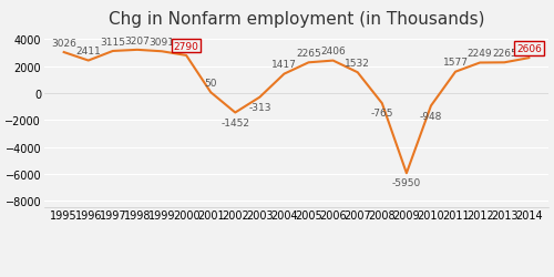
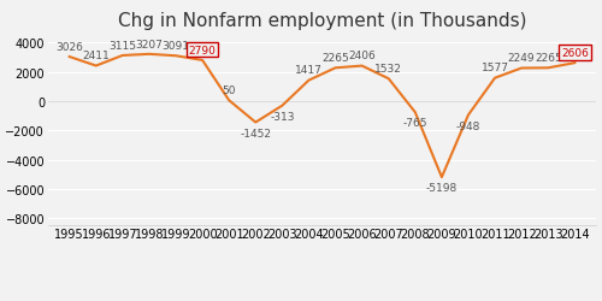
2009: -5950 -> -5198
